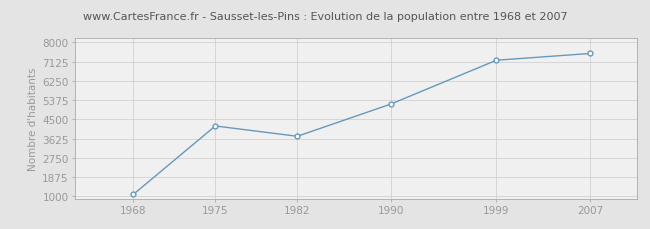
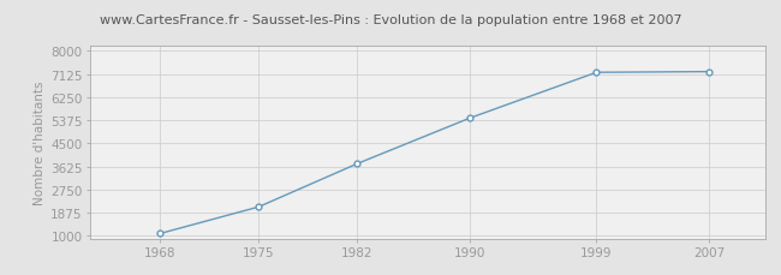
1975: 4200 -> 2090
1990: 5200 -> 5460
2007: 7500 -> 7220
